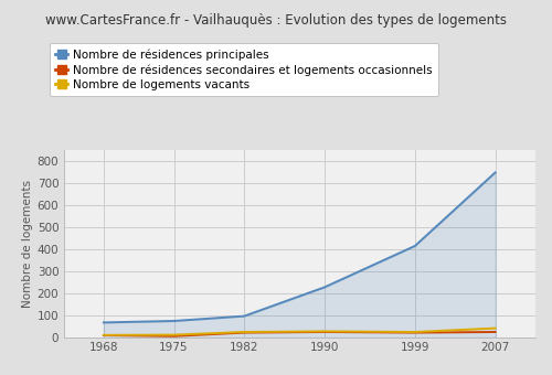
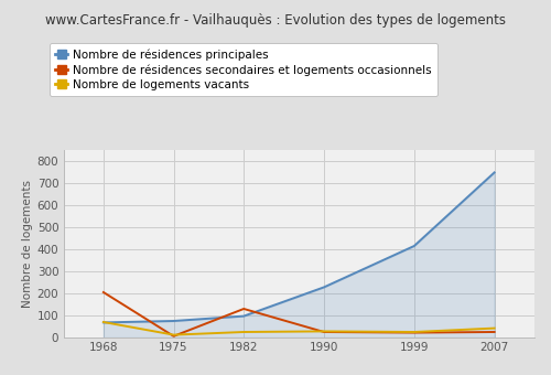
Nombre de résidences secondaires et logements occasionnels/1968: 10 -> 205
Nombre de logements vacants/1968: 11 -> 70
Nombre de résidences secondaires et logements occasionnels/1982: 22 -> 130
